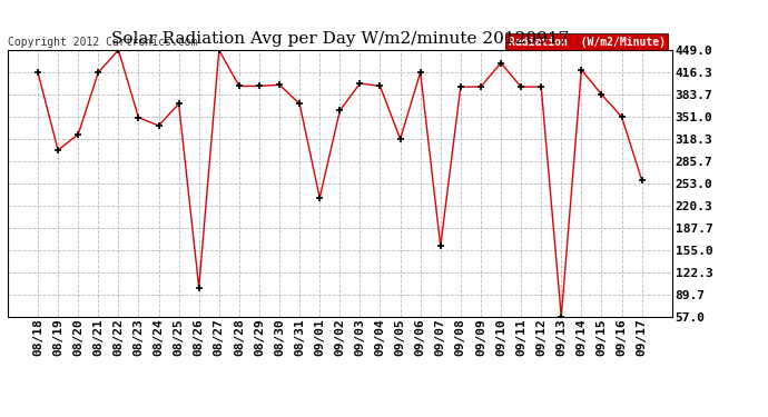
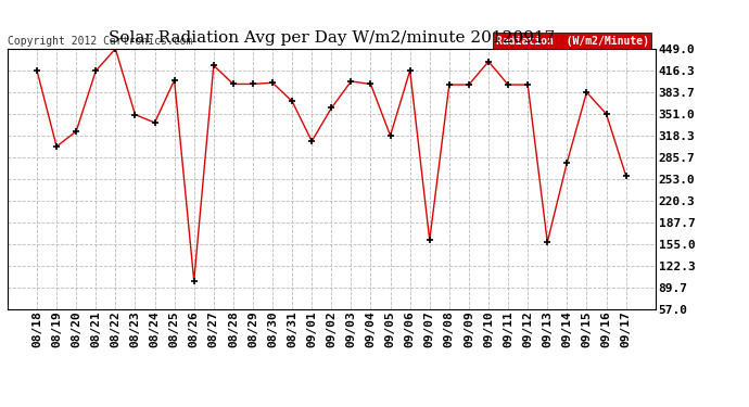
08/25: 370 -> 402
08/27: 449 -> 424
09/01: 232 -> 310
09/13: 57 -> 158
09/14: 420 -> 278
